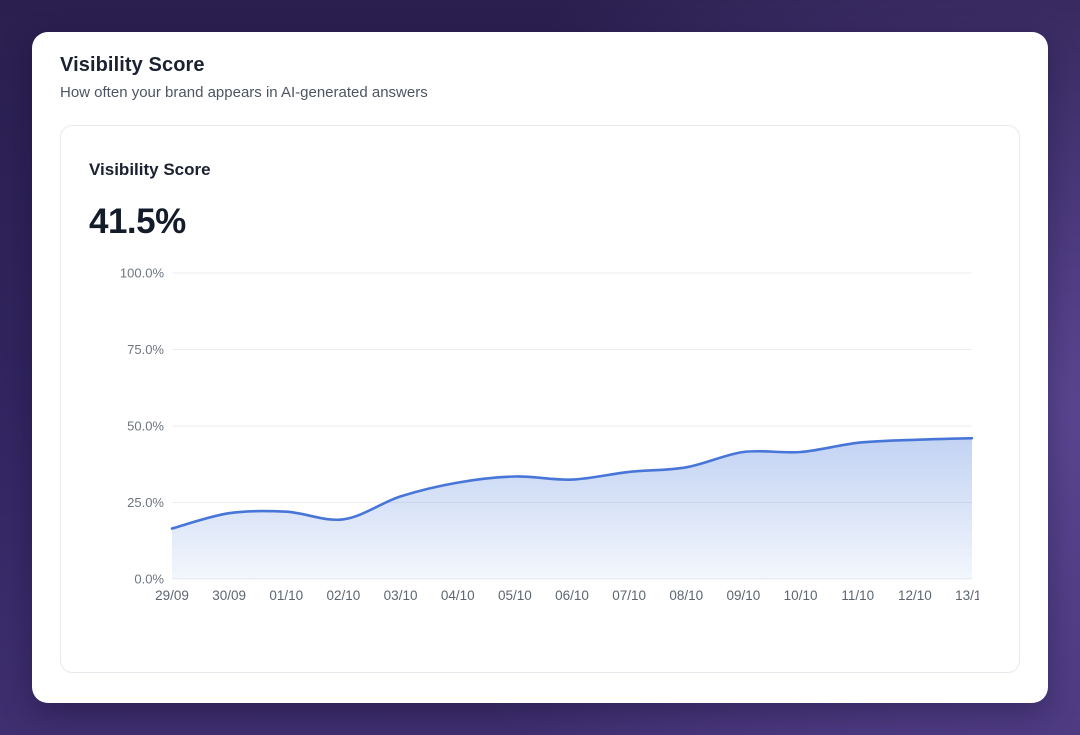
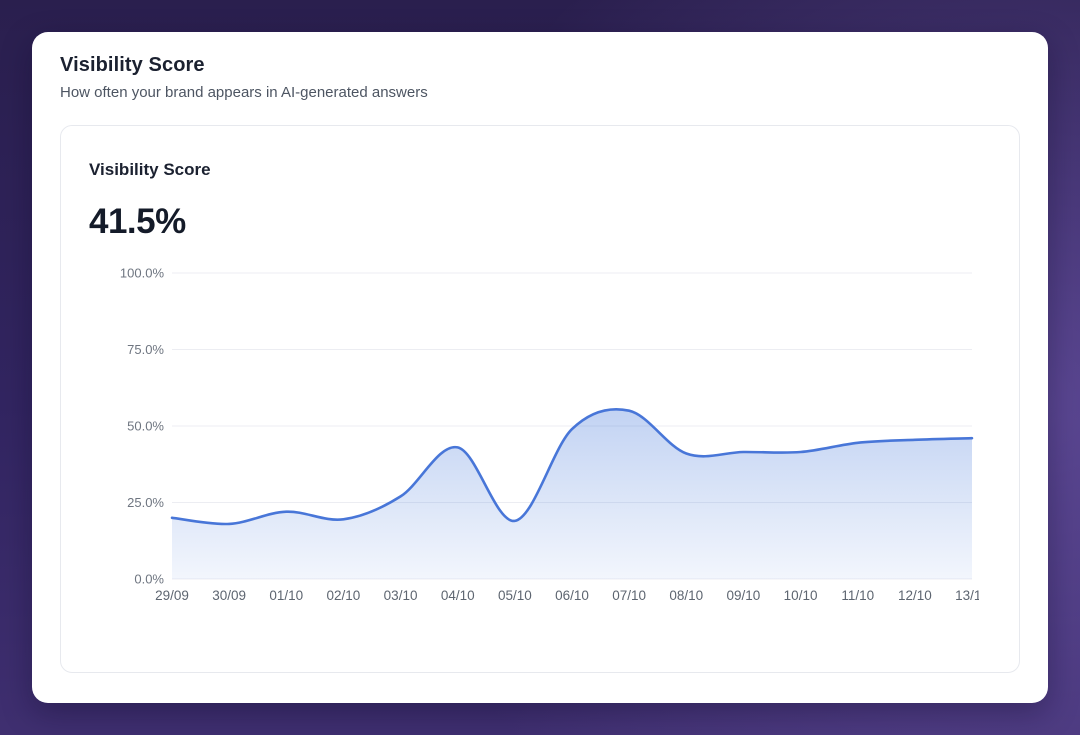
29/09: 16% -> 20%
30/09: 22% -> 18%
04/10: 32% -> 43%
05/10: 34% -> 19%
06/10: 32% -> 49%
07/10: 35% -> 55%
08/10: 36% -> 41%
